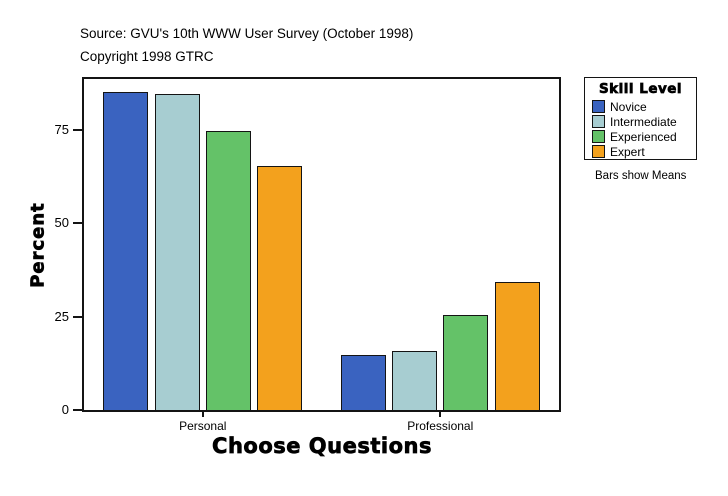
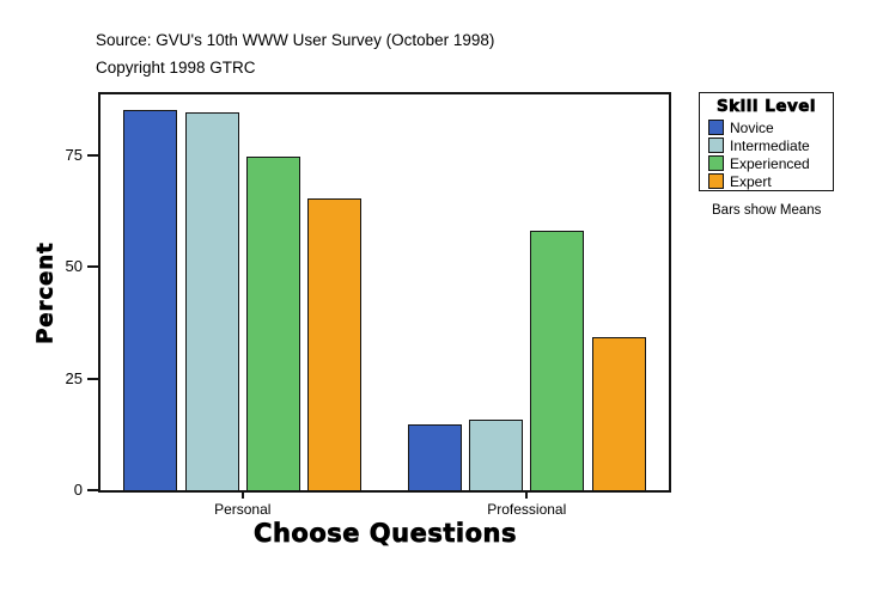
Experienced/Professional: 25 -> 58
